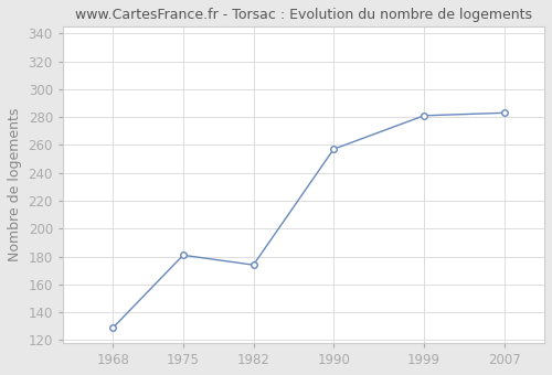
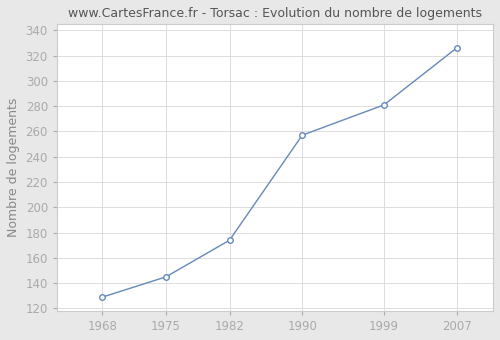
1975: 181 -> 145
2007: 283 -> 326
